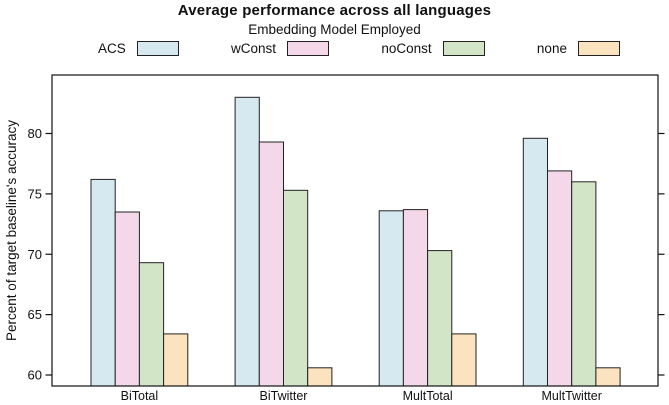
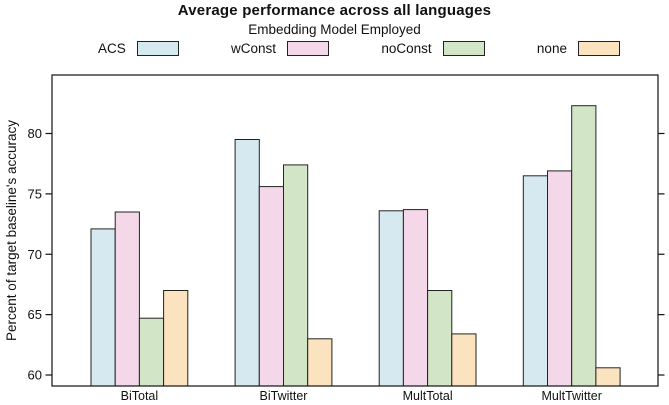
ACS/BiTotal: 76.2 -> 72.1
noConst/BiTotal: 69.3 -> 64.7
none/BiTotal: 63.4 -> 67.0
ACS/BiTwitter: 83.0 -> 79.5
wConst/BiTwitter: 79.3 -> 75.6
noConst/BiTwitter: 75.3 -> 77.4
none/BiTwitter: 60.6 -> 63.0
noConst/MultTotal: 70.3 -> 67.0
ACS/MultTwitter: 79.6 -> 76.5
noConst/MultTwitter: 76.0 -> 82.3
